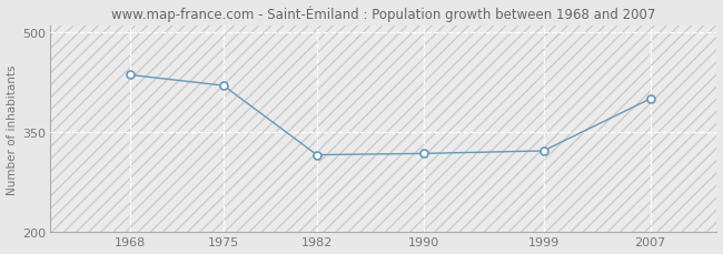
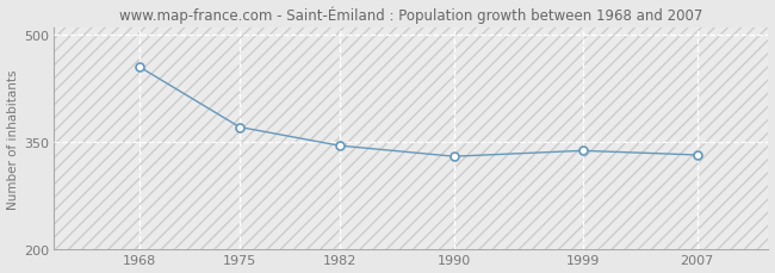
1968: 436 -> 455
1975: 420 -> 371
1982: 316 -> 345
1990: 318 -> 330
1999: 322 -> 338
2007: 400 -> 332
